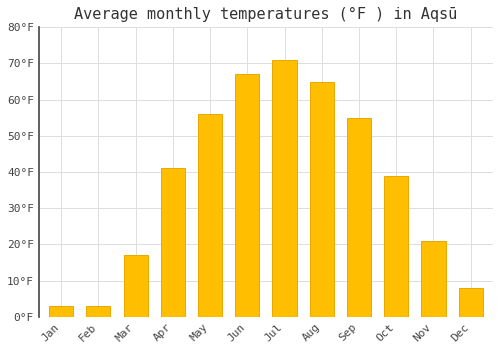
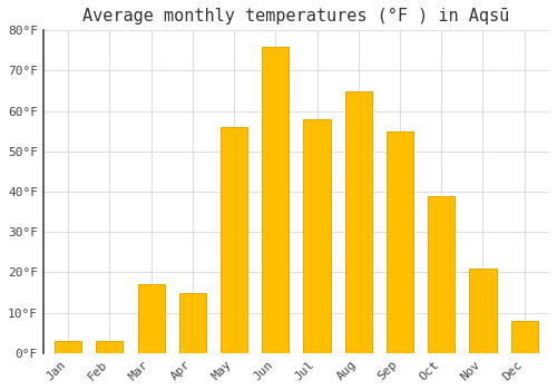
Apr: 41°F -> 15°F
Jun: 67°F -> 76°F
Jul: 71°F -> 58°F
